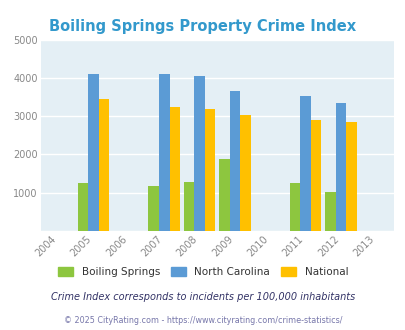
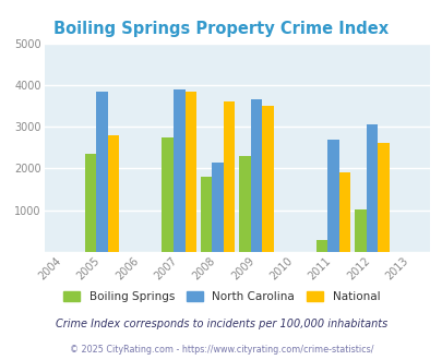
Boiling Springs/2005: 1250 -> 2350
North Carolina/2005: 4100 -> 3850
National/2005: 3440 -> 2800
Boiling Springs/2007: 1180 -> 2750
North Carolina/2007: 4100 -> 3900
National/2007: 3250 -> 3850
Boiling Springs/2008: 1290 -> 1800
North Carolina/2008: 4050 -> 2150
National/2008: 3200 -> 3600
Boiling Springs/2009: 1880 -> 2300
National/2009: 3030 -> 3500
Boiling Springs/2011: 1250 -> 300
North Carolina/2011: 3520 -> 2700
National/2011: 2900 -> 1900
North Carolina/2012: 3340 -> 3050
National/2012: 2860 -> 2600
